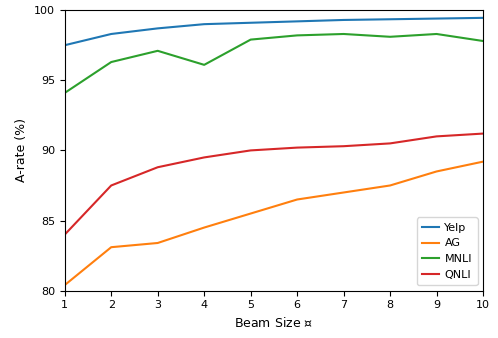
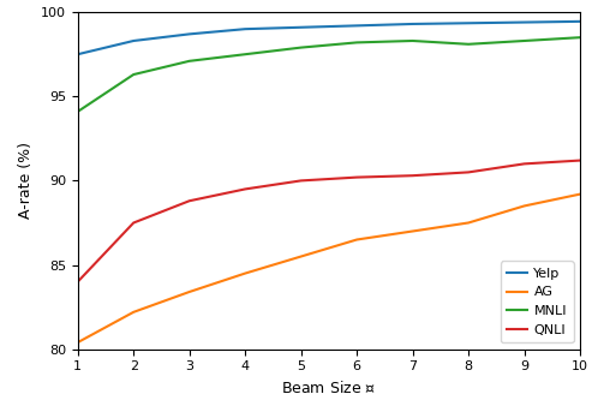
AG/2: 83.1 -> 82.2
MNLI/4: 96.1 -> 97.5
MNLI/10: 97.8 -> 98.5
